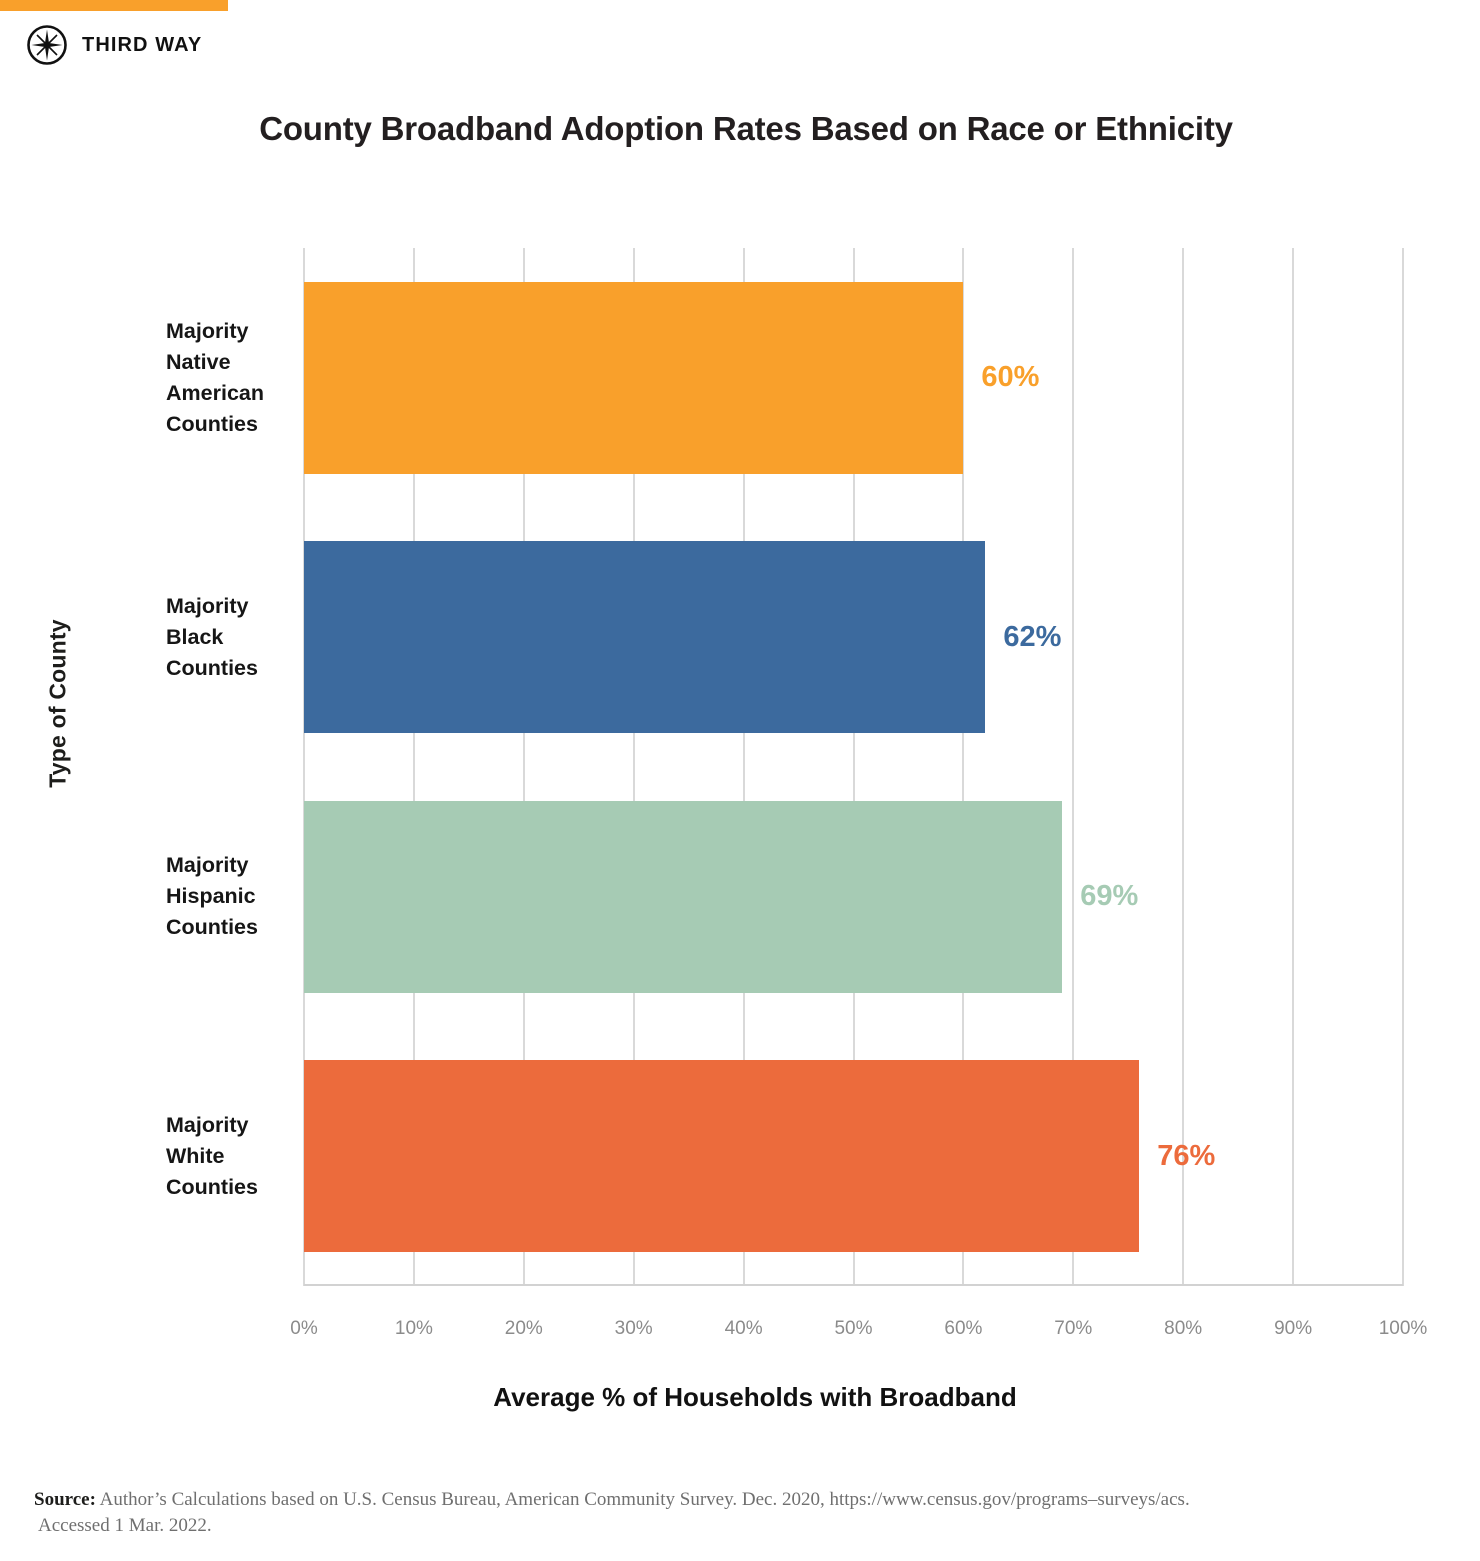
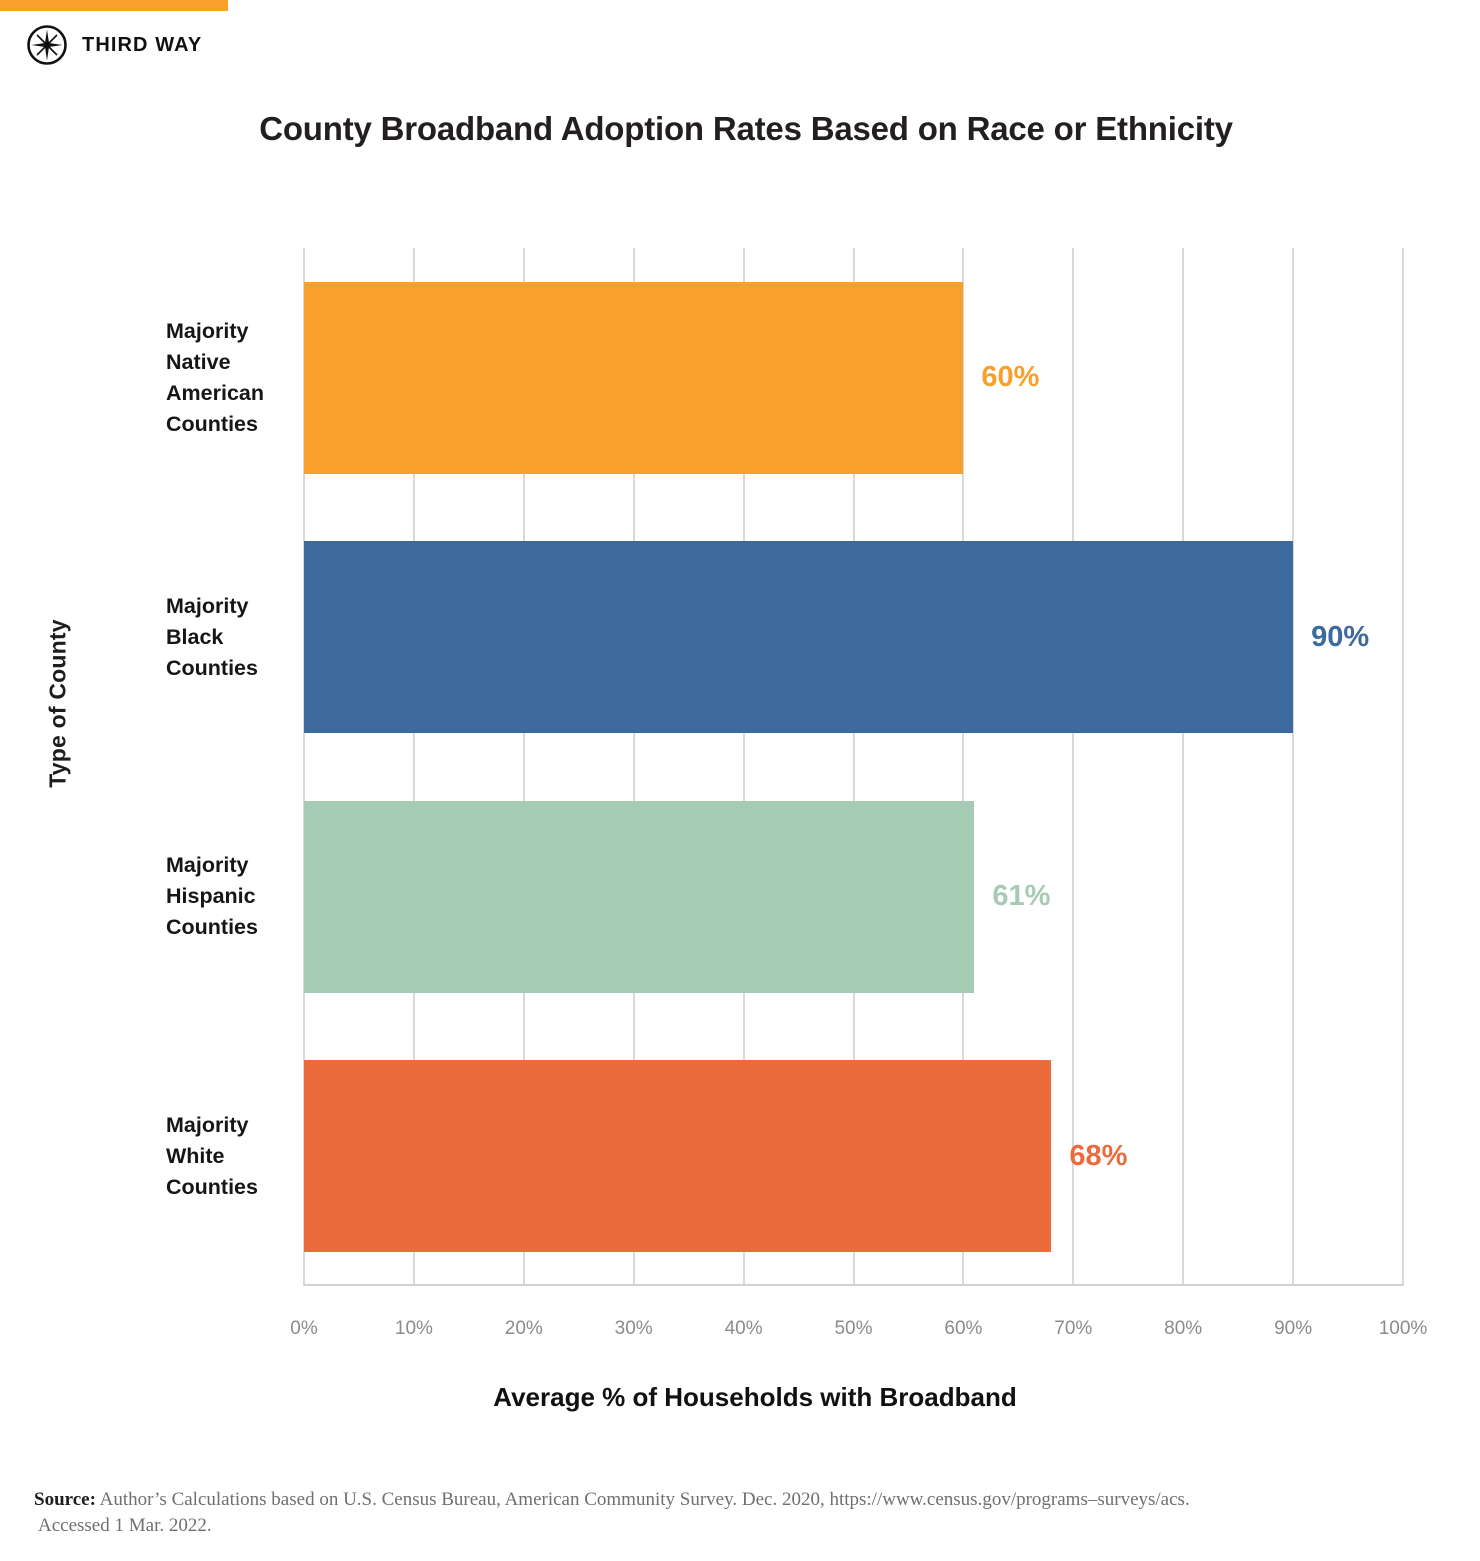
Majority Black Counties: 62% -> 90%
Majority Hispanic Counties: 69% -> 61%
Majority White Counties: 76% -> 68%
